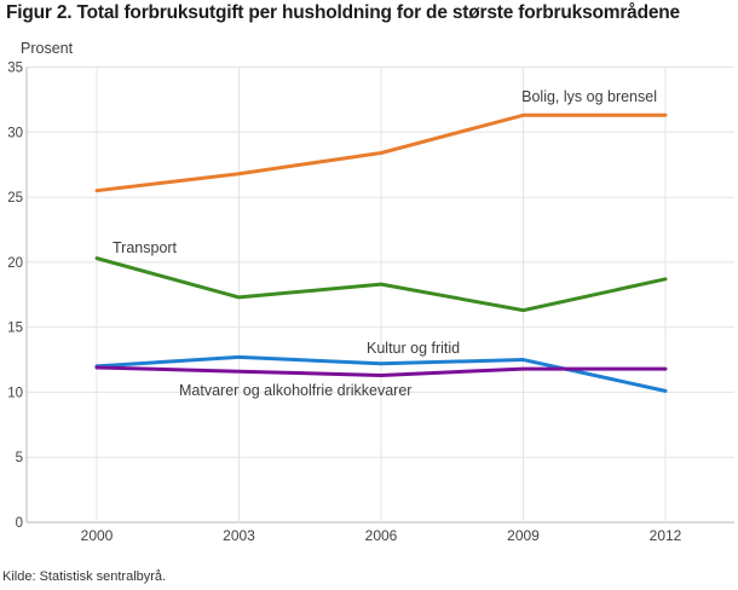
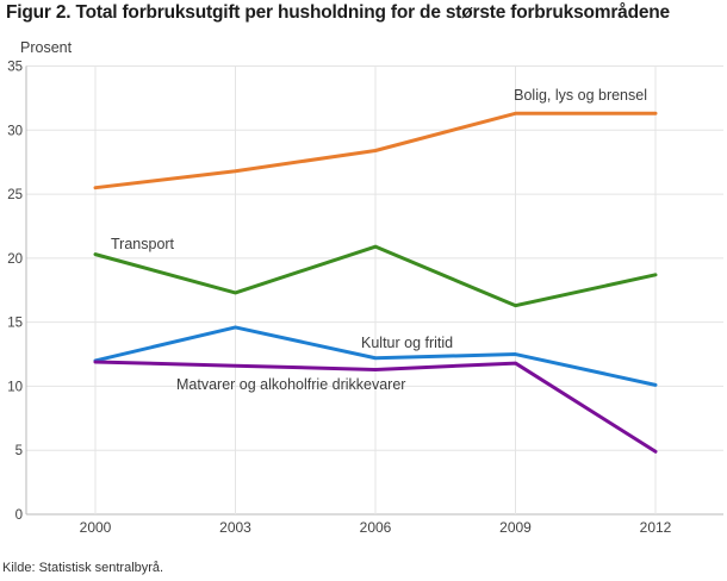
Kultur og fritid/2003: 12.7 -> 14.6
Transport/2006: 18.3 -> 20.9
Matvarer og alkoholfrie drikkevarer/2012: 11.8 -> 4.9
